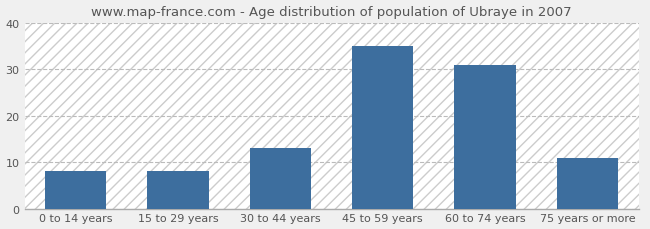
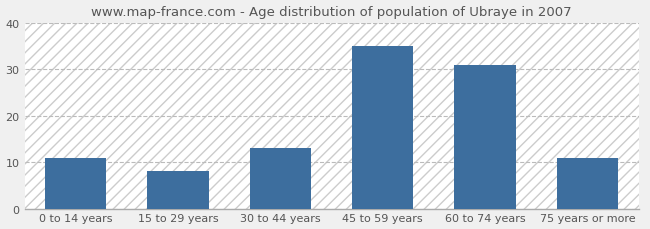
0 to 14 years: 8 -> 11
